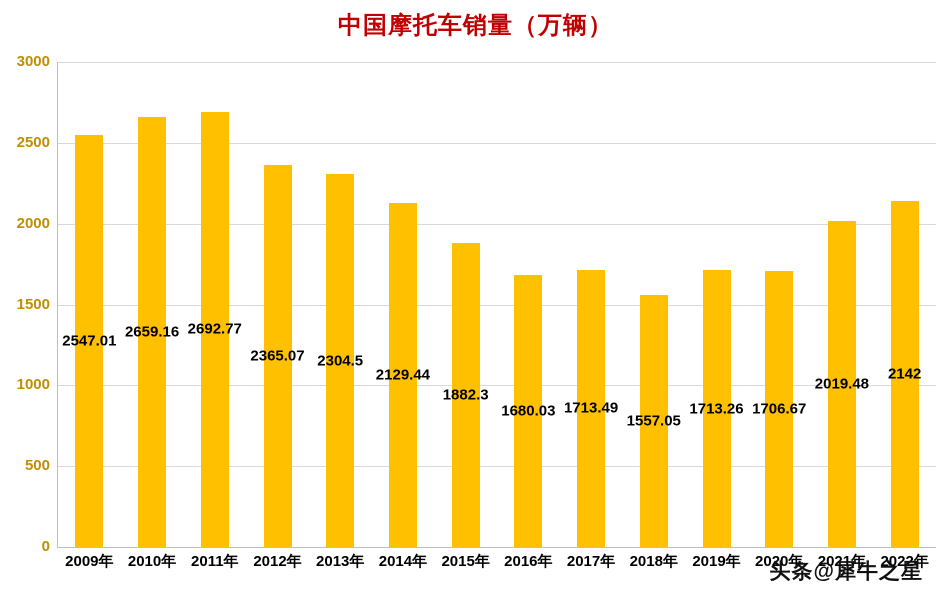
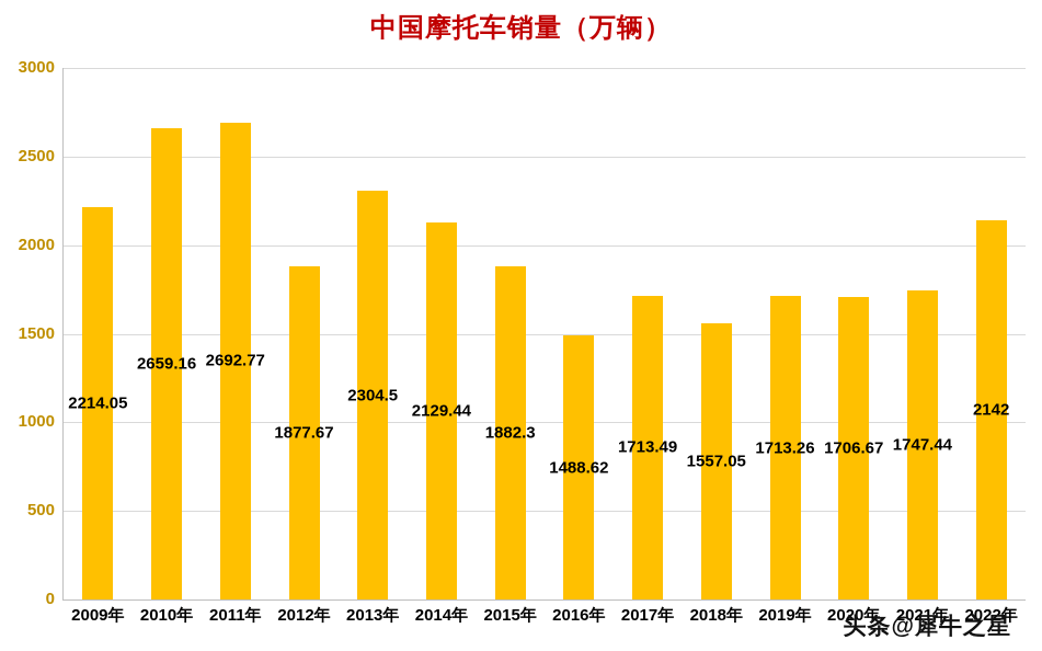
2009年: 2547.01 -> 2214.05
2012年: 2365.07 -> 1877.67
2016年: 1680.03 -> 1488.62
2021年: 2019.48 -> 1747.44
